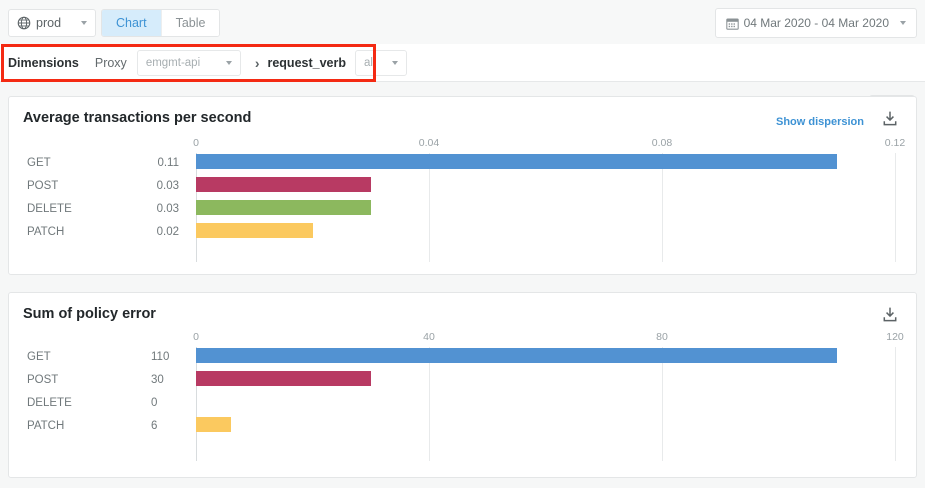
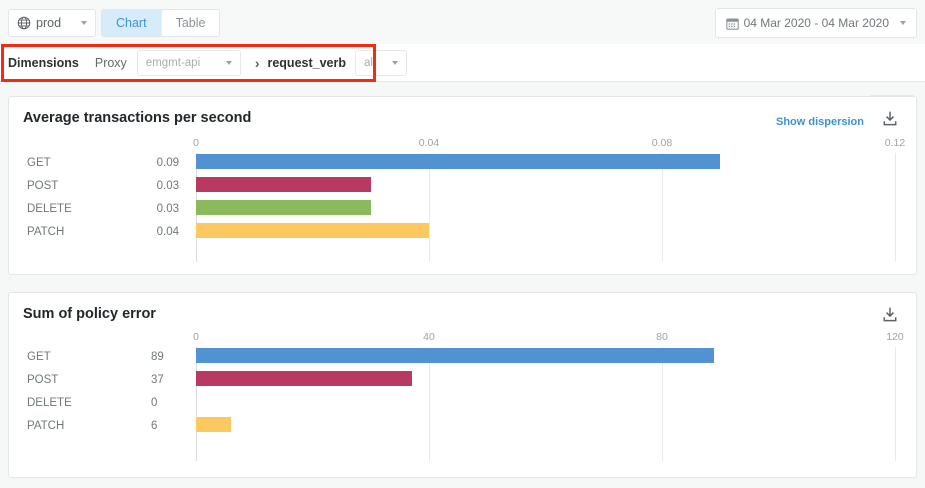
Average transactions per second/GET: 0.11 -> 0.09
Average transactions per second/PATCH: 0.02 -> 0.04
Sum of policy error/GET: 110 -> 89
Sum of policy error/POST: 30 -> 37
